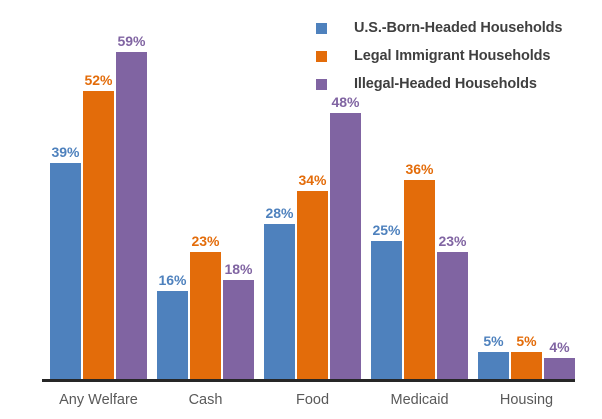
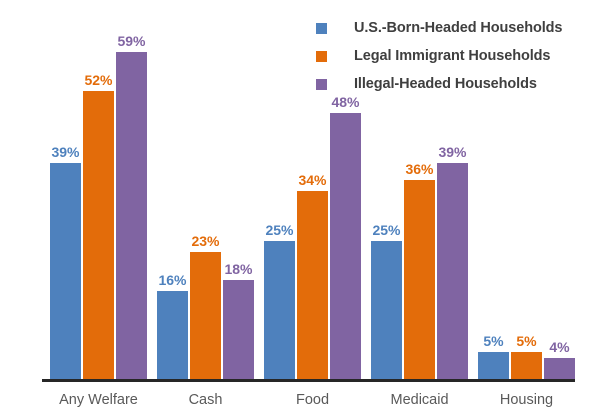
U.S.-Born-Headed Households/Food: 28% -> 25%
Illegal-Headed Households/Medicaid: 23% -> 39%
